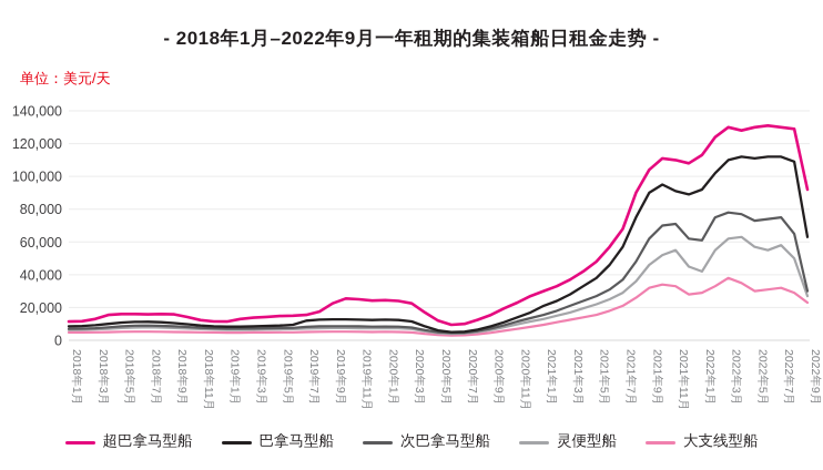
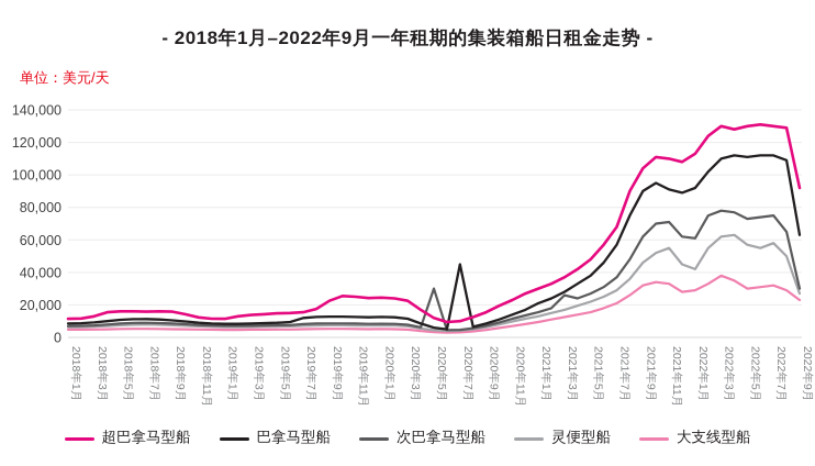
次巴拿马型船/2020年5月: 5000 -> 30000
巴拿马型船/2020年7月: 5000 -> 45000
次巴拿马型船/2021年3月: 21000 -> 26000
